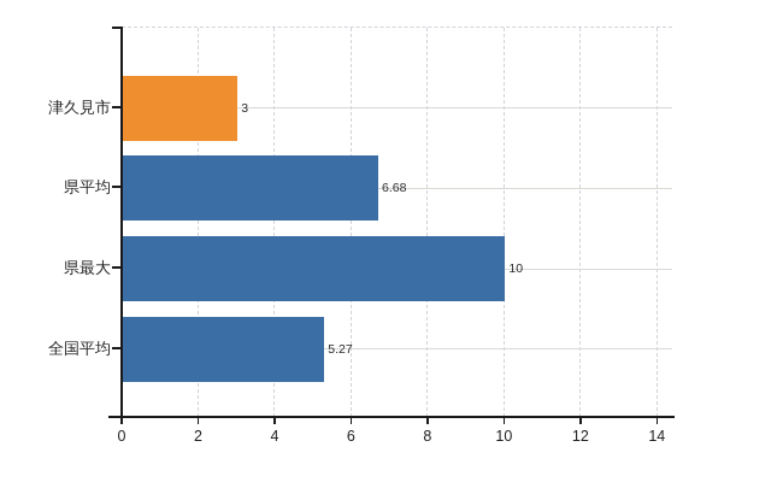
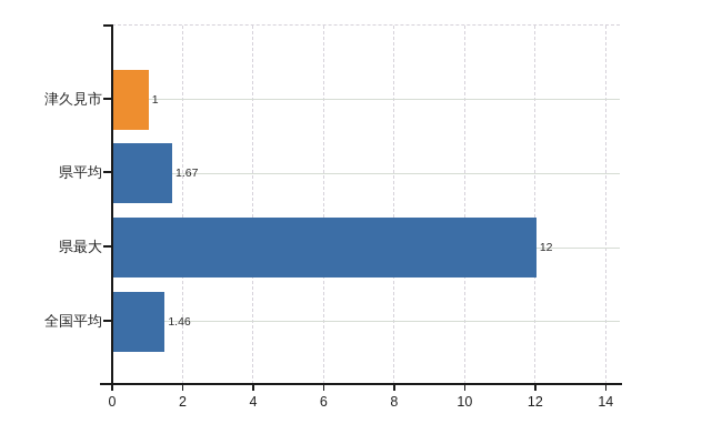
津久見市: 3 -> 1
県平均: 6.68 -> 1.67
県最大: 10 -> 12
全国平均: 5.27 -> 1.46
